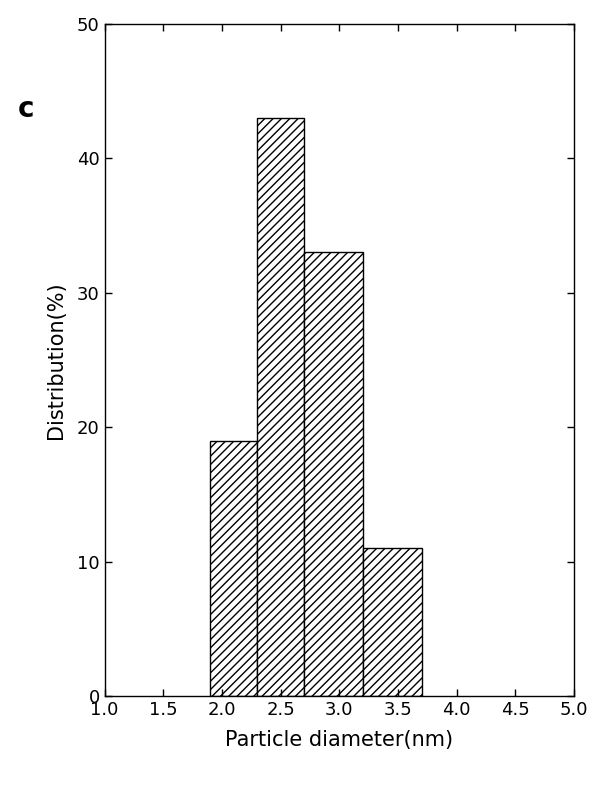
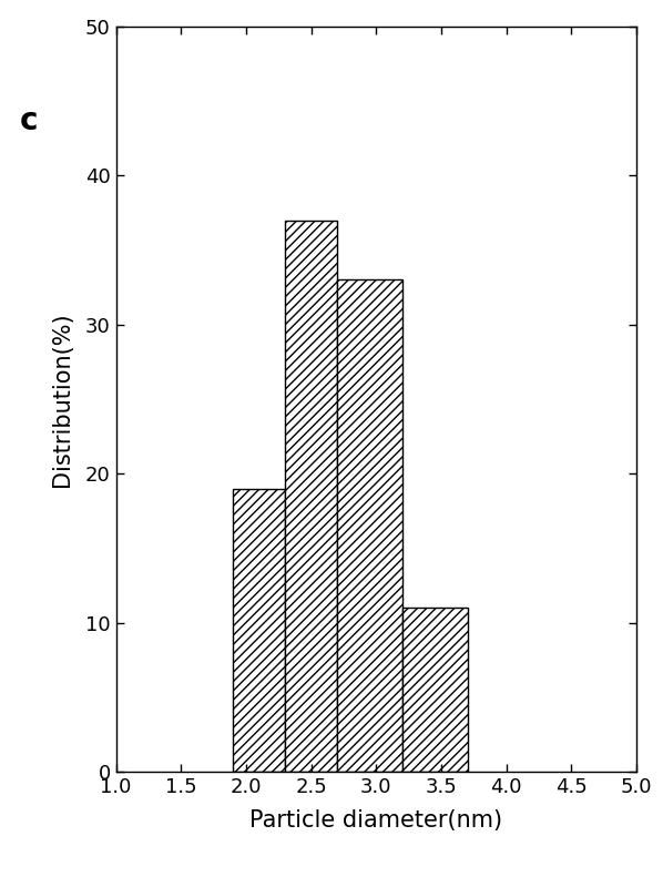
2.5: 43 -> 37
